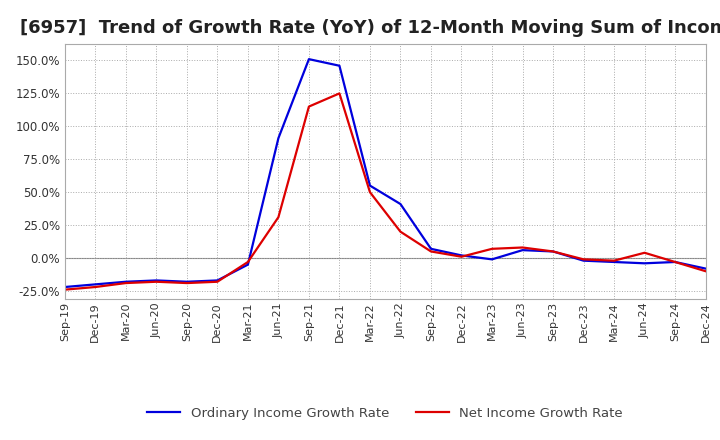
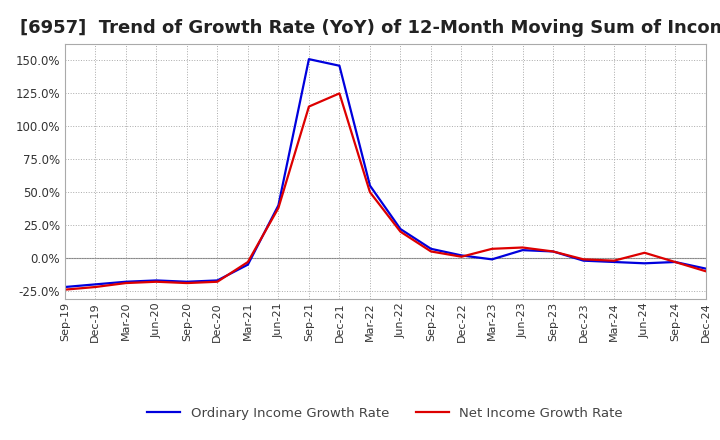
Ordinary Income Growth Rate/Jun-21: 91% -> 40%
Net Income Growth Rate/Jun-21: 31% -> 38%
Ordinary Income Growth Rate/Jun-22: 41% -> 22%
